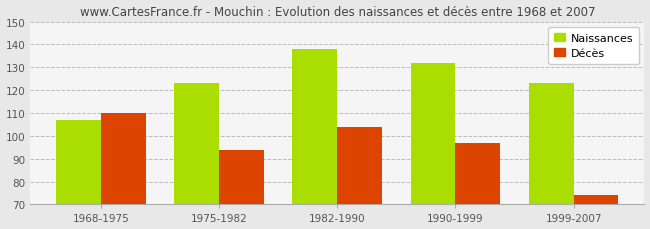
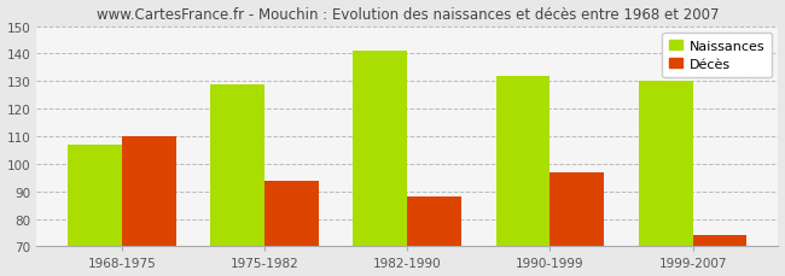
Naissances/1975-1982: 123 -> 129
Naissances/1982-1990: 138 -> 141
Décès/1982-1990: 104 -> 88
Naissances/1999-2007: 123 -> 130
